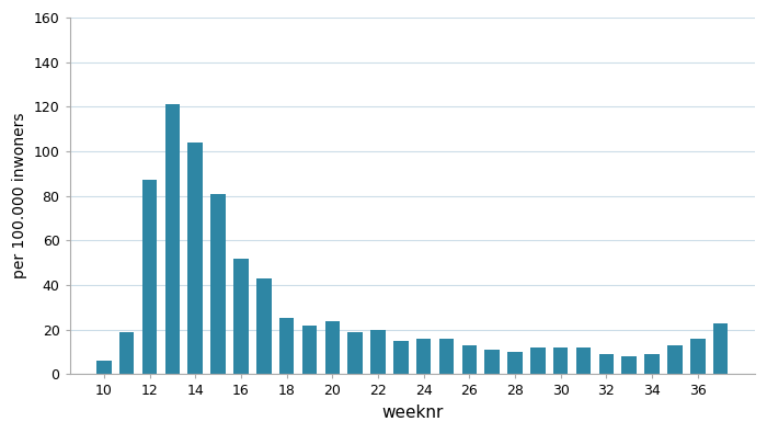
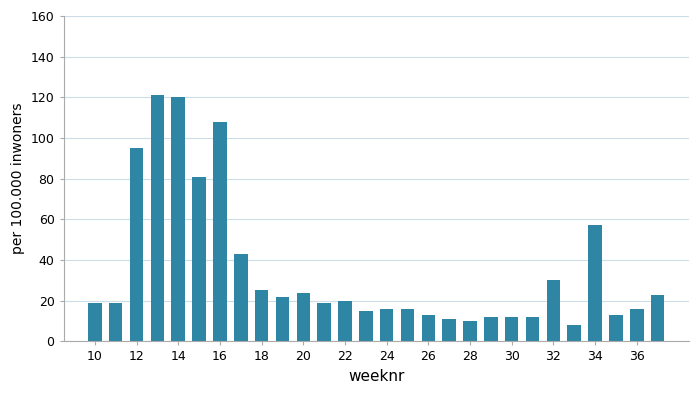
10: 6 -> 19
12: 87 -> 95
14: 104 -> 120
16: 52 -> 108
32: 9 -> 30
34: 9 -> 57
